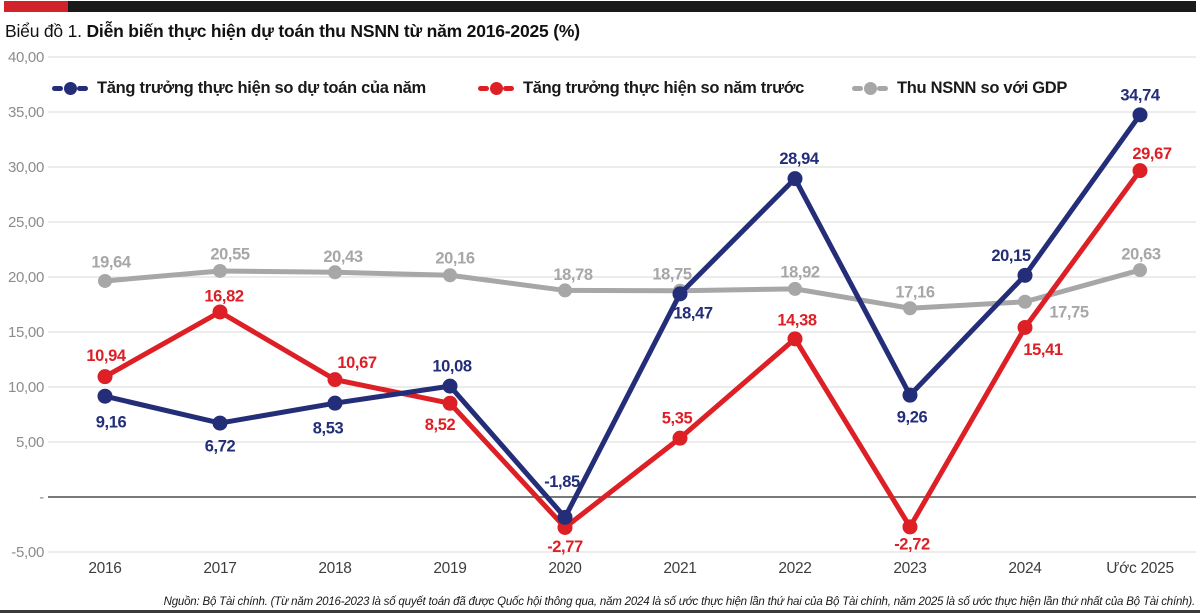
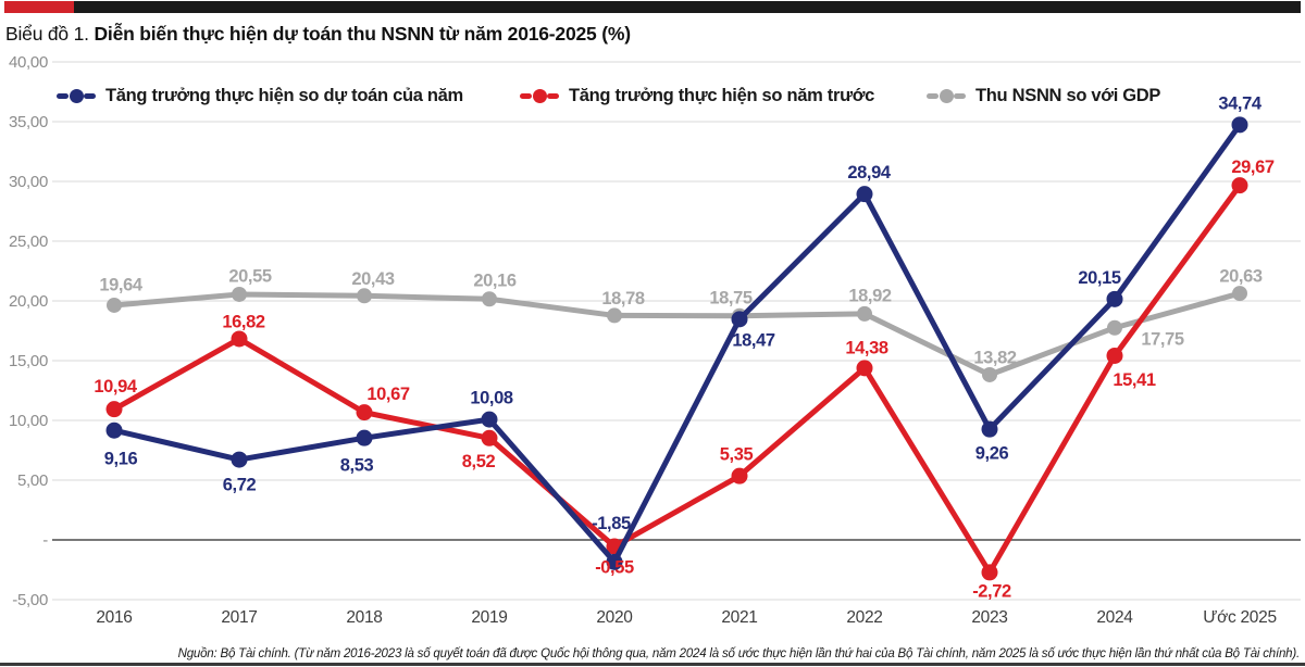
Tăng trưởng thực hiện so năm trước/2020: -2,77 -> -0,55
Thu NSNN so với GDP/2023: 17,16 -> 13,82
